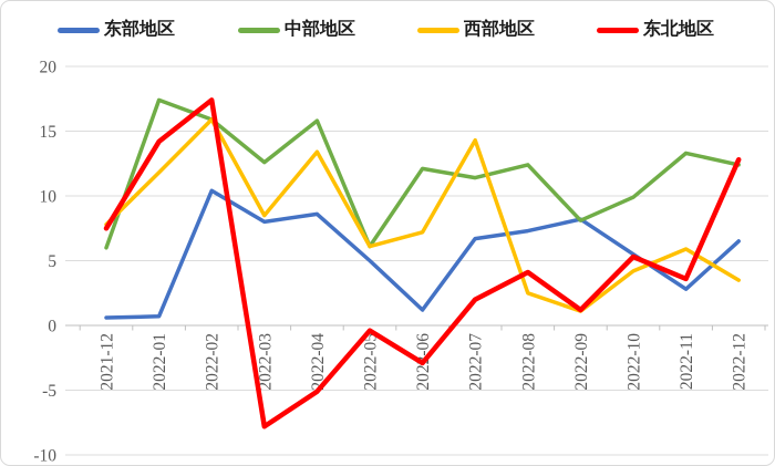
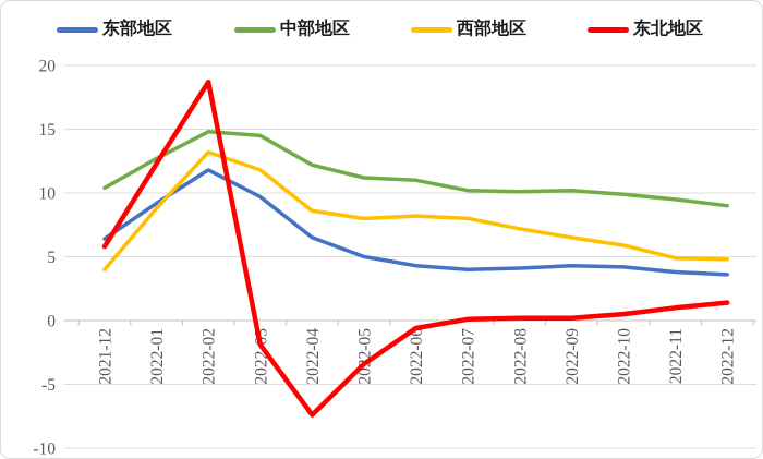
东部地区/2021-12: 0.6 -> 6.4
中部地区/2021-12: 6.0 -> 10.4
西部地区/2021-12: 7.8 -> 4.0
东北地区/2021-12: 7.5 -> 5.8
东部地区/2022-01: 0.7 -> 9.2
中部地区/2022-01: 17.4 -> 12.7
西部地区/2022-01: 11.8 -> 8.8
东北地区/2022-01: 14.2 -> 12.3
东部地区/2022-02: 10.4 -> 11.8
中部地区/2022-02: 15.9 -> 14.8
西部地区/2022-02: 15.9 -> 13.2
东北地区/2022-02: 17.4 -> 18.7
东部地区/2022-03: 8.0 -> 9.7
中部地区/2022-03: 12.6 -> 14.5
西部地区/2022-03: 8.5 -> 11.8
东北地区/2022-03: -7.8 -> -1.9
东部地区/2022-04: 8.6 -> 6.5
中部地区/2022-04: 15.8 -> 12.2
西部地区/2022-04: 13.4 -> 8.6
东北地区/2022-04: -5.1 -> -7.4
中部地区/2022-05: 6.1 -> 11.2
西部地区/2022-05: 6.1 -> 8.0
东北地区/2022-05: -0.4 -> -3.4
东部地区/2022-06: 1.2 -> 4.3
中部地区/2022-06: 12.1 -> 11.0
西部地区/2022-06: 7.2 -> 8.2
东北地区/2022-06: -2.9 -> -0.6
东部地区/2022-07: 6.7 -> 4.0
中部地区/2022-07: 11.4 -> 10.2
西部地区/2022-07: 14.3 -> 8.0
东北地区/2022-07: 2.0 -> 0.1
东部地区/2022-08: 7.3 -> 4.1
中部地区/2022-08: 12.4 -> 10.1
西部地区/2022-08: 2.5 -> 7.2
东北地区/2022-08: 4.1 -> 0.2
东部地区/2022-09: 8.2 -> 4.3
中部地区/2022-09: 8.1 -> 10.2
西部地区/2022-09: 1.1 -> 6.5
东北地区/2022-09: 1.2 -> 0.2
东部地区/2022-10: 5.5 -> 4.2
西部地区/2022-10: 4.2 -> 5.9
东北地区/2022-10: 5.3 -> 0.5
东部地区/2022-11: 2.8 -> 3.8
中部地区/2022-11: 13.3 -> 9.5
西部地区/2022-11: 5.9 -> 4.9
东北地区/2022-11: 3.6 -> 1.0
东部地区/2022-12: 6.5 -> 3.6
中部地区/2022-12: 12.4 -> 9.0
西部地区/2022-12: 3.5 -> 4.8
东北地区/2022-12: 12.8 -> 1.4
